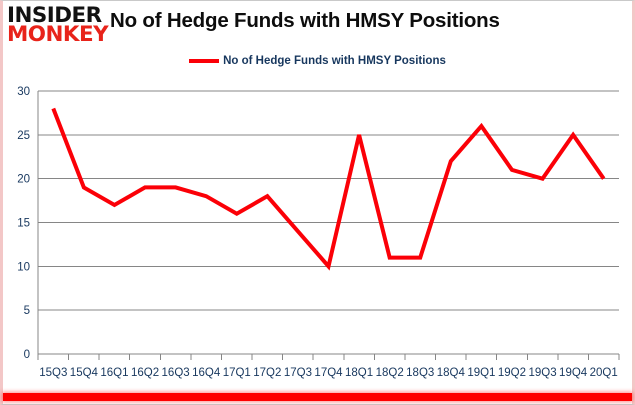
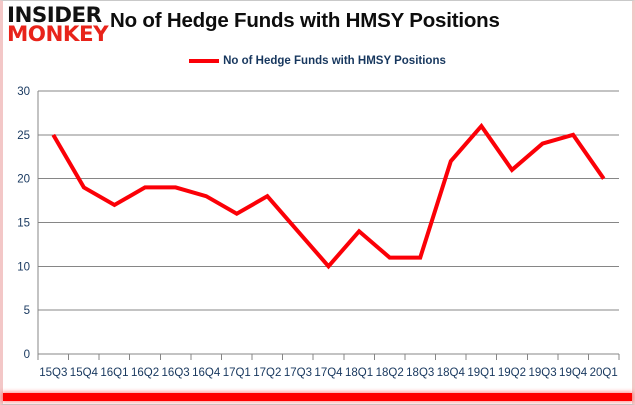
15Q3: 28 -> 25
18Q1: 25 -> 14
19Q3: 20 -> 24
